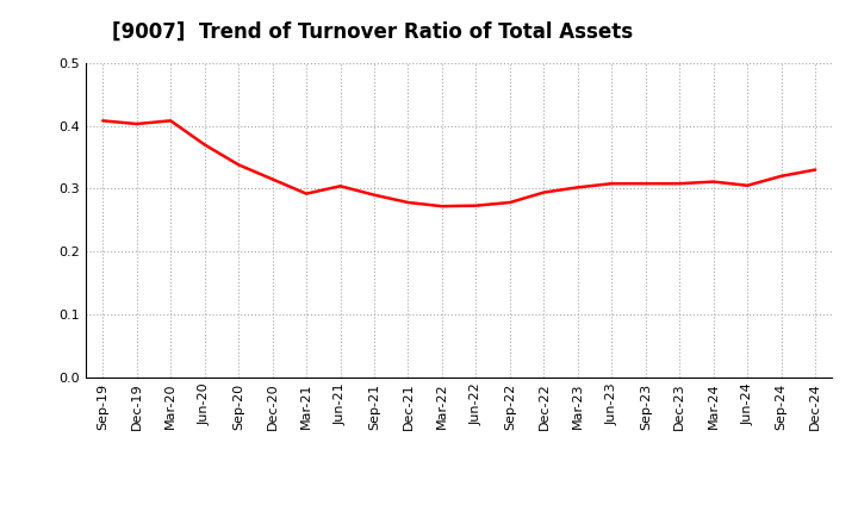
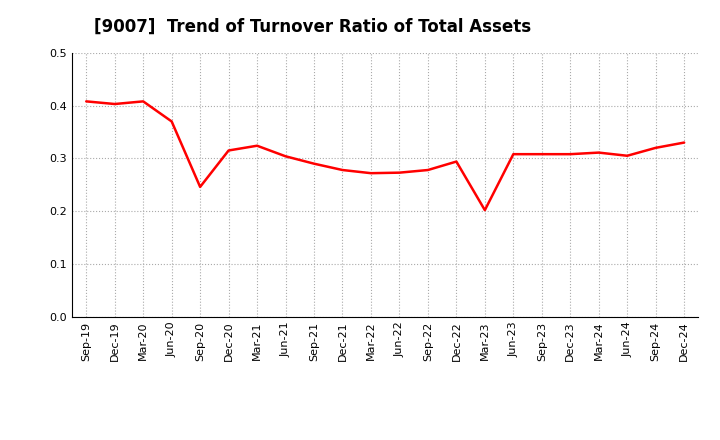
Sep-20: 0.338 -> 0.246
Mar-21: 0.292 -> 0.324
Mar-23: 0.302 -> 0.202
